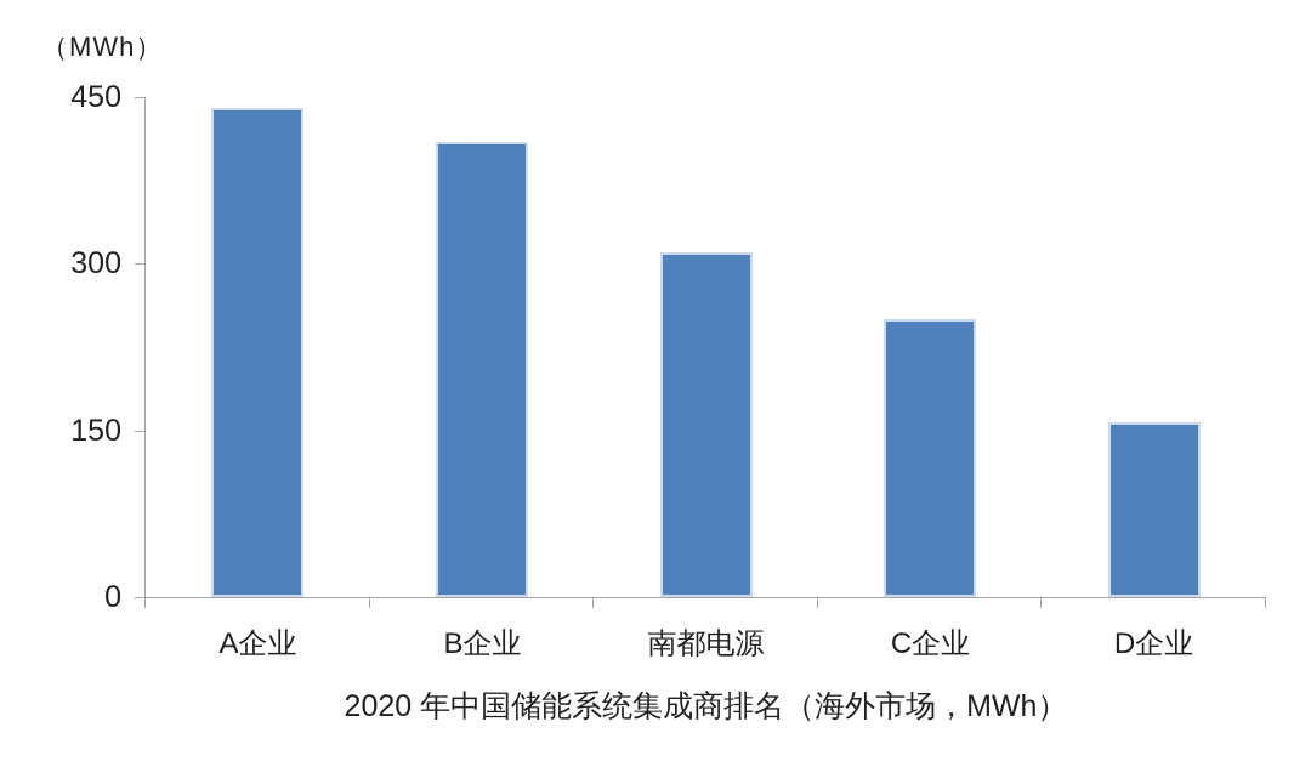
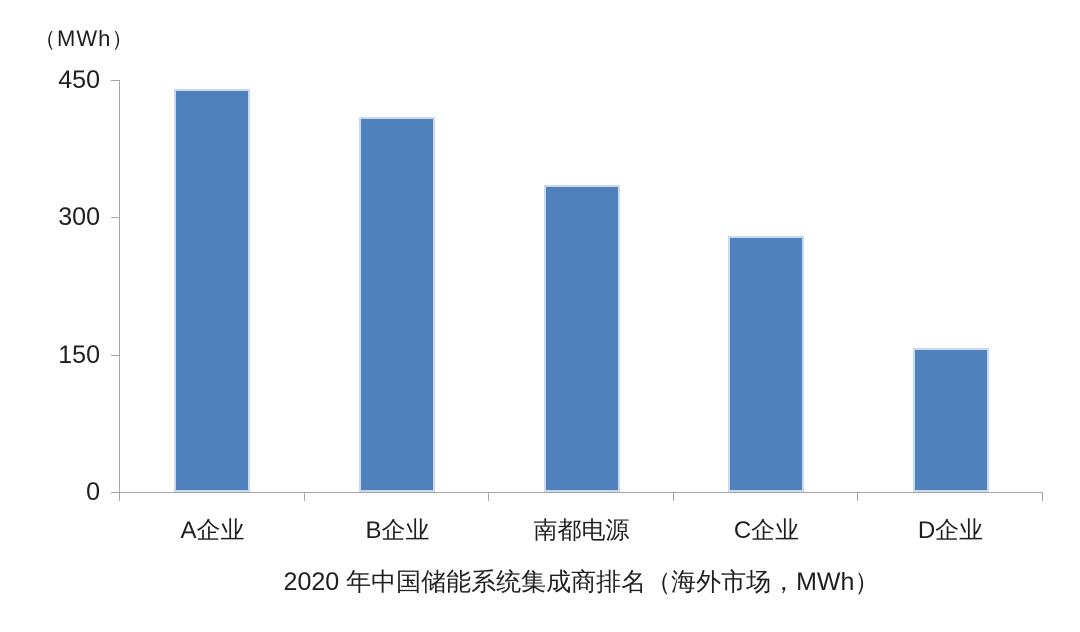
南都电源: 310 -> 340
C企业: 250 -> 280
